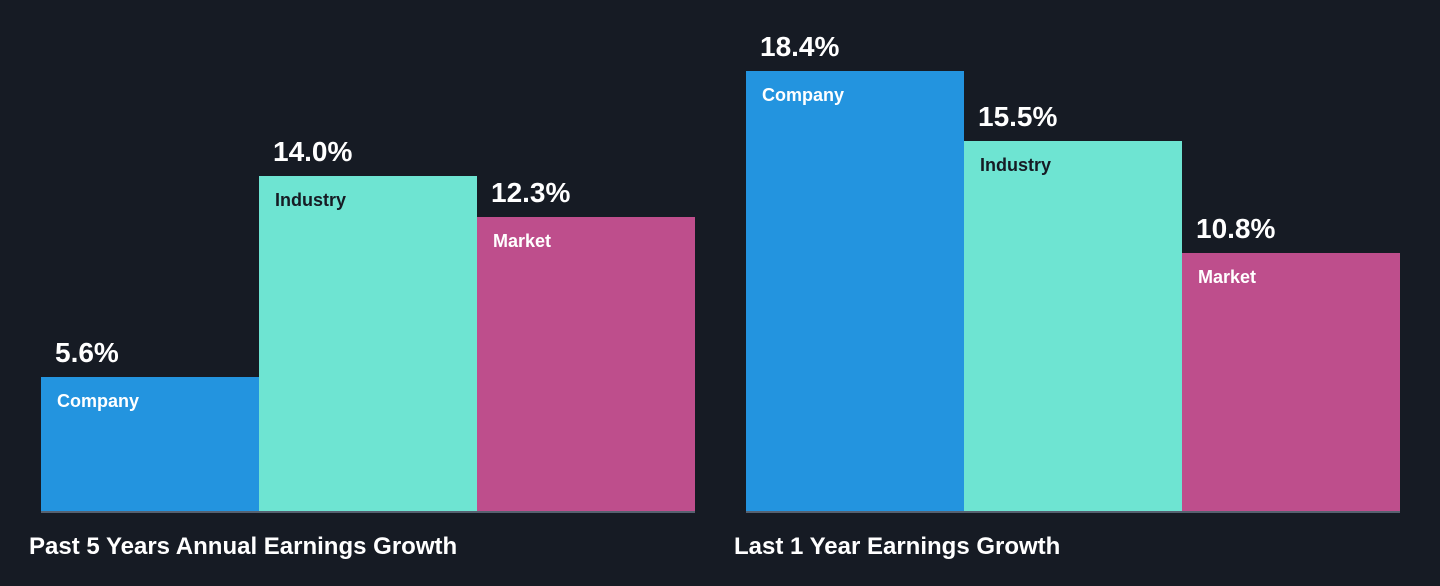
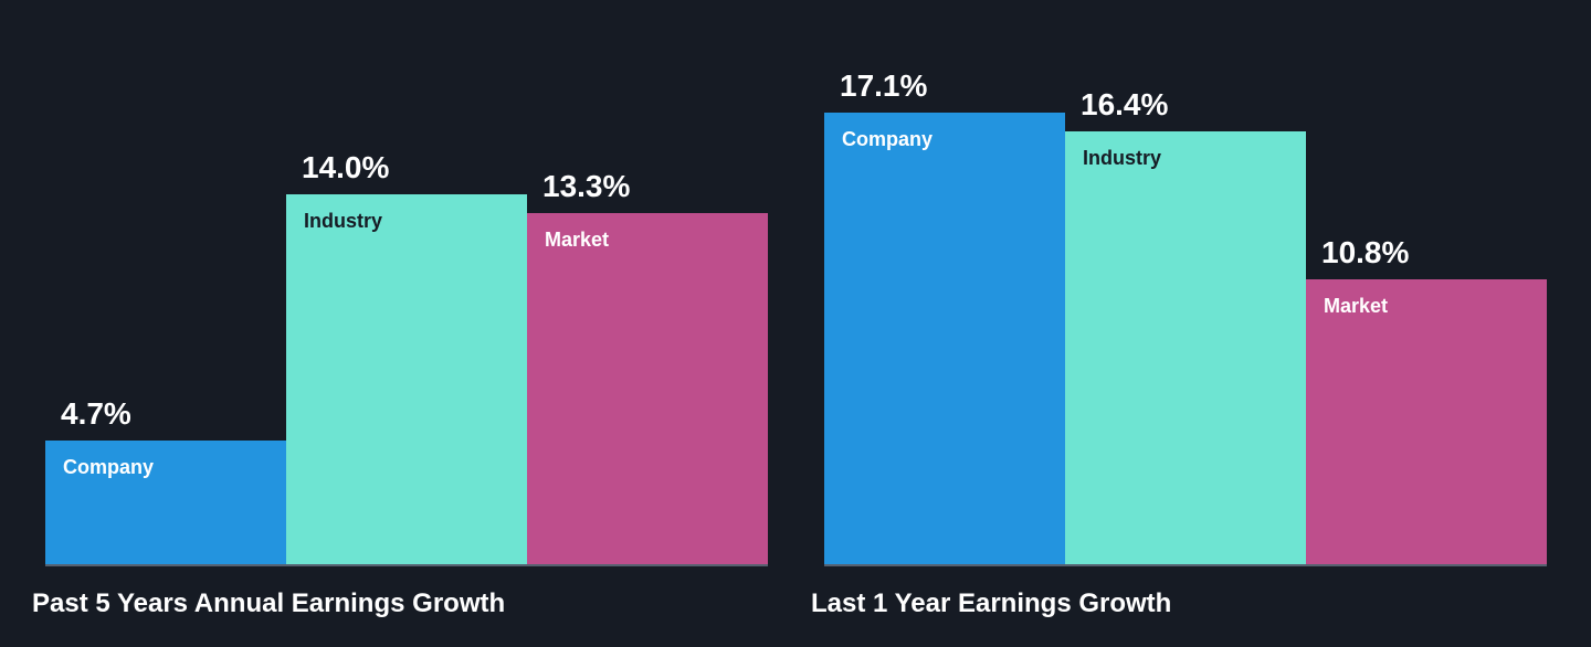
Past 5 Years Annual Earnings Growth/Company: 5.6% -> 4.7%
Past 5 Years Annual Earnings Growth/Market: 12.3% -> 13.3%
Last 1 Year Earnings Growth/Company: 18.4% -> 17.1%
Last 1 Year Earnings Growth/Industry: 15.5% -> 16.4%
